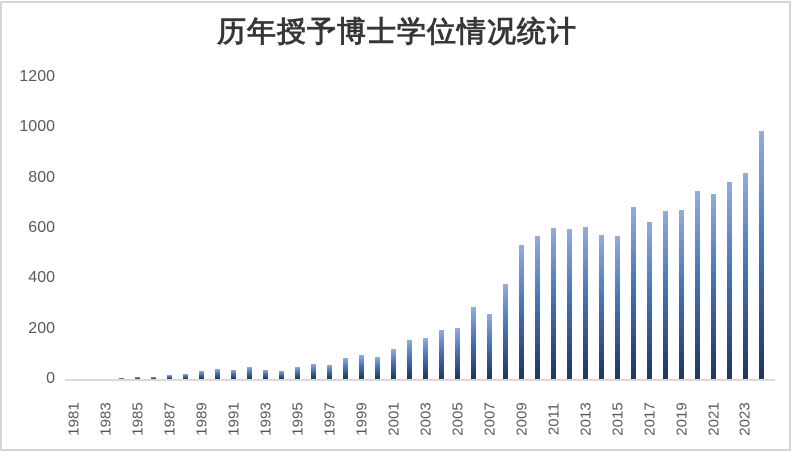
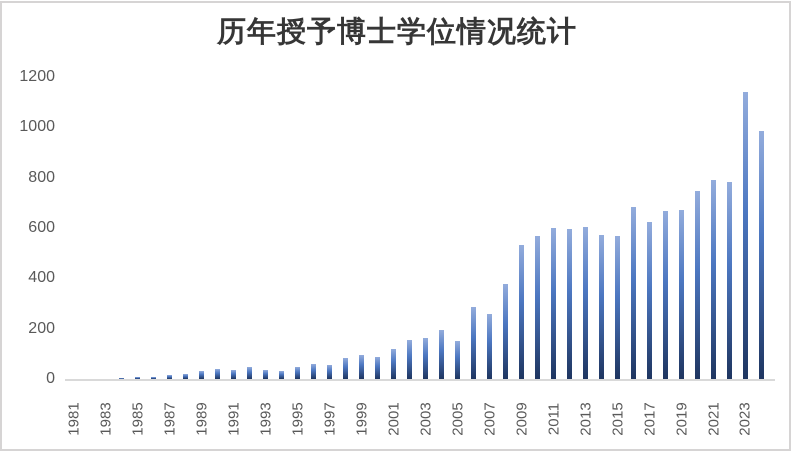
2005: 200 -> 150
2021: 740 -> 790
2023: 820 -> 1140
